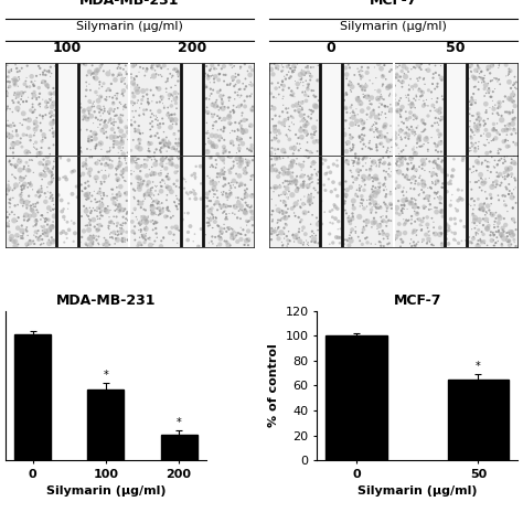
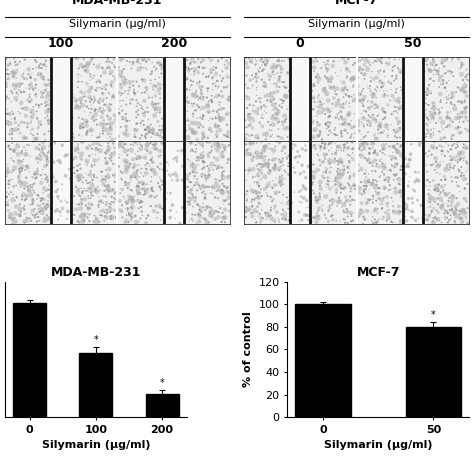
MCF-7/50: 65 -> 80
